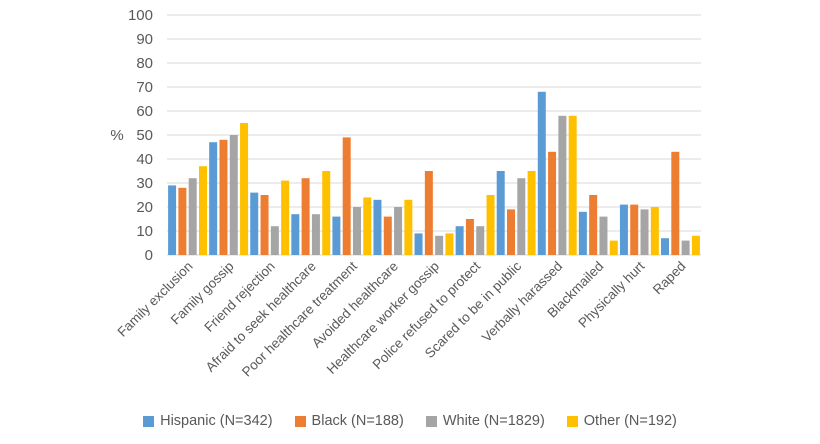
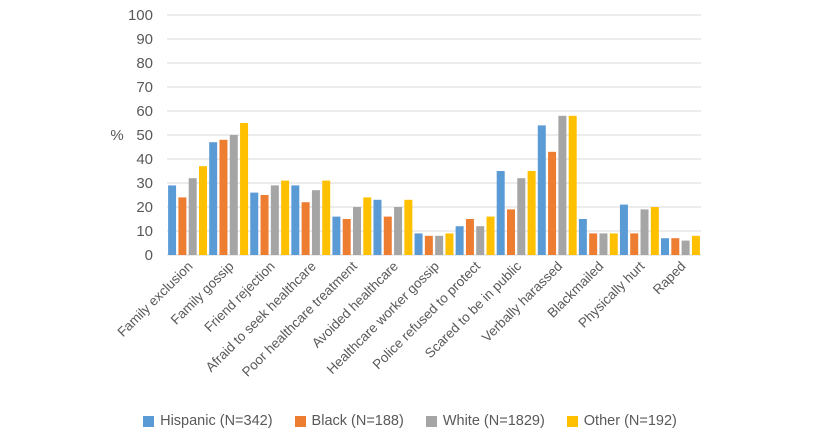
Black (N=188)/Family exclusion: 28 -> 24
White (N=1829)/Friend rejection: 12 -> 29
Hispanic (N=342)/Afraid to seek healthcare: 17 -> 29
Black (N=188)/Afraid to seek healthcare: 32 -> 22
White (N=1829)/Afraid to seek healthcare: 17 -> 27
Other (N=192)/Afraid to seek healthcare: 35 -> 31
Black (N=188)/Poor healthcare treatment: 49 -> 15
Black (N=188)/Healthcare worker gossip: 35 -> 8
Other (N=192)/Police refused to protect: 25 -> 16
Hispanic (N=342)/Verbally harassed: 68 -> 54
Hispanic (N=342)/Blackmailed: 18 -> 15
Black (N=188)/Blackmailed: 25 -> 9
White (N=1829)/Blackmailed: 16 -> 9
Other (N=192)/Blackmailed: 6 -> 9
Black (N=188)/Physically hurt: 21 -> 9
Black (N=188)/Raped: 43 -> 7
